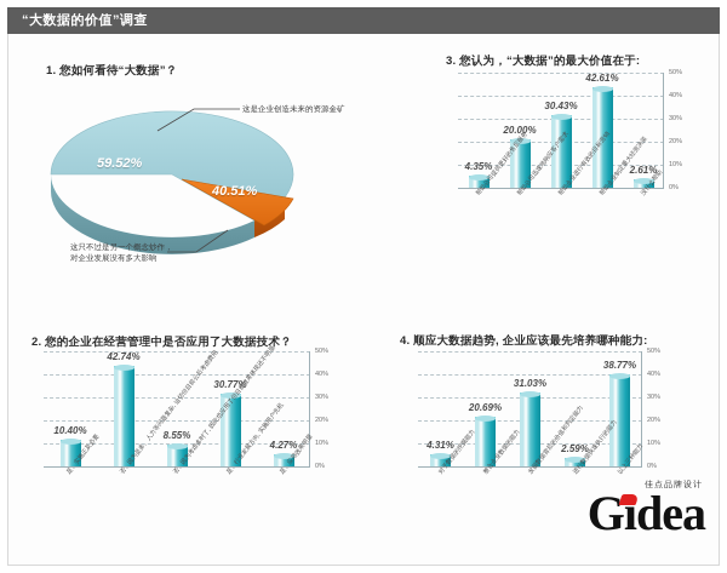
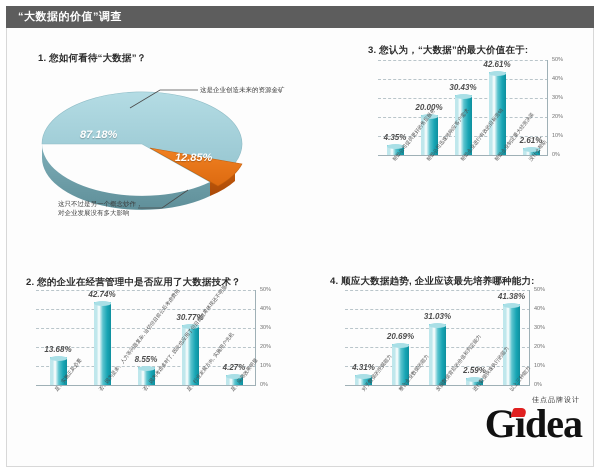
1. 您如何看待“大数据”？/这是企业创造未来的资源金矿: 59.52% -> 87.18%
1. 您如何看待“大数据”？/这只不过是另一个概念炒作，对企业发展没有多大影响: 40.51% -> 12.85%
2. 您的企业在经营管理中是否应用了大数据技术？/是、实施正及必要: 10.40% -> 13.68%
4. 顺应大数据趋势, 企业应该最先培养哪种能力:/以上三种能力: 38.77% -> 41.38%
